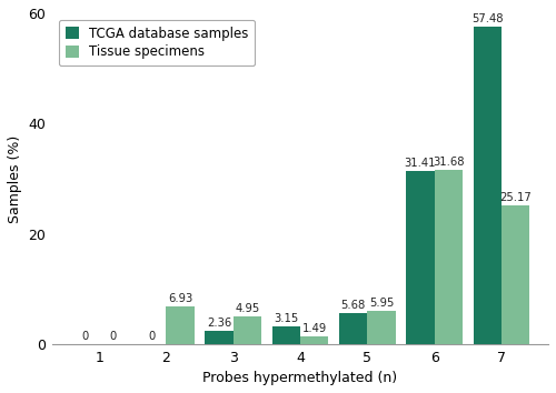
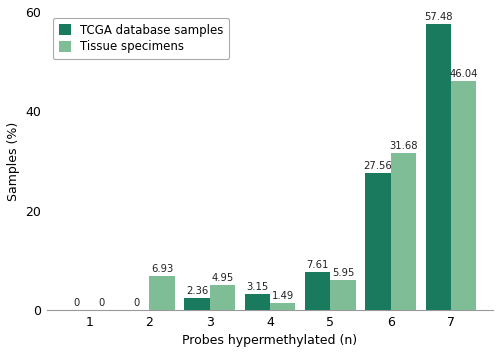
TCGA database samples/5: 5.68 -> 7.61
TCGA database samples/6: 31.41 -> 27.56
Tissue specimens/7: 25.17 -> 46.04
